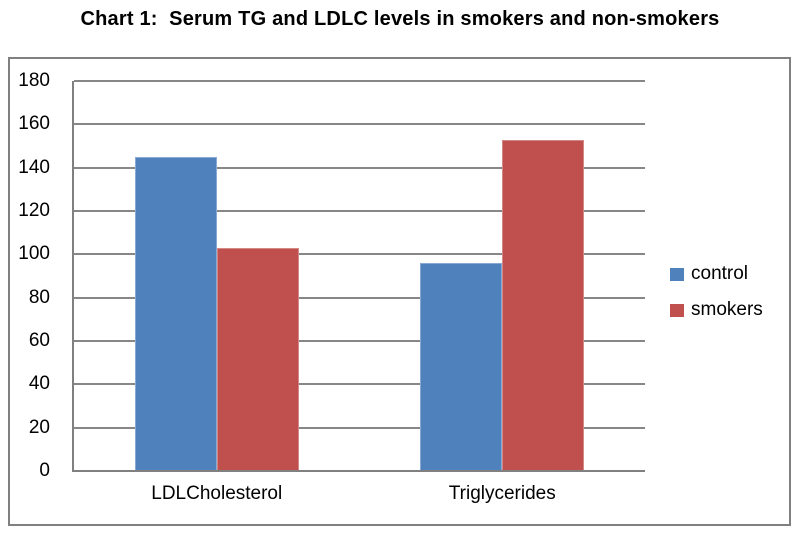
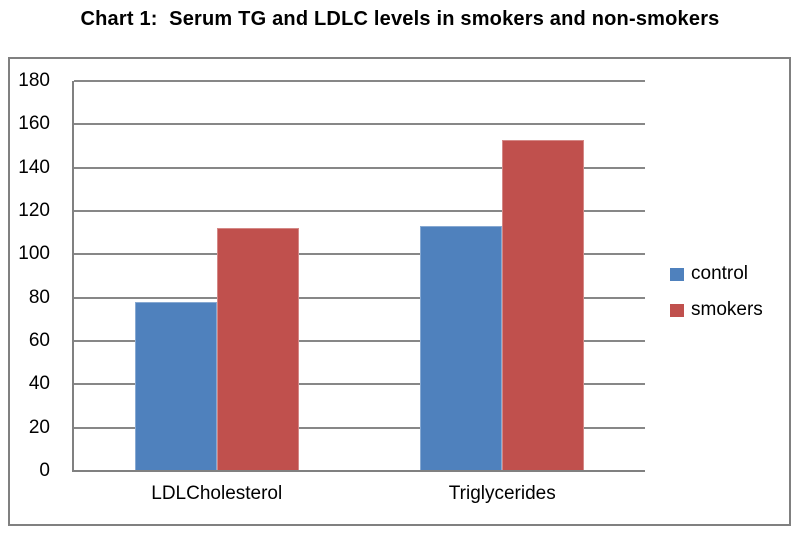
control/LDLCholesterol: 145 -> 78
smokers/LDLCholesterol: 103 -> 112
control/Triglycerides: 96 -> 113
